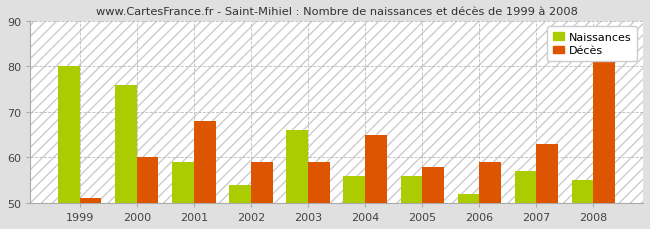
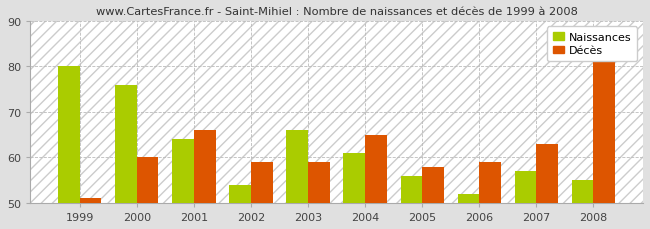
Naissances/2001: 59 -> 64
Décès/2001: 68 -> 66
Naissances/2004: 56 -> 61
